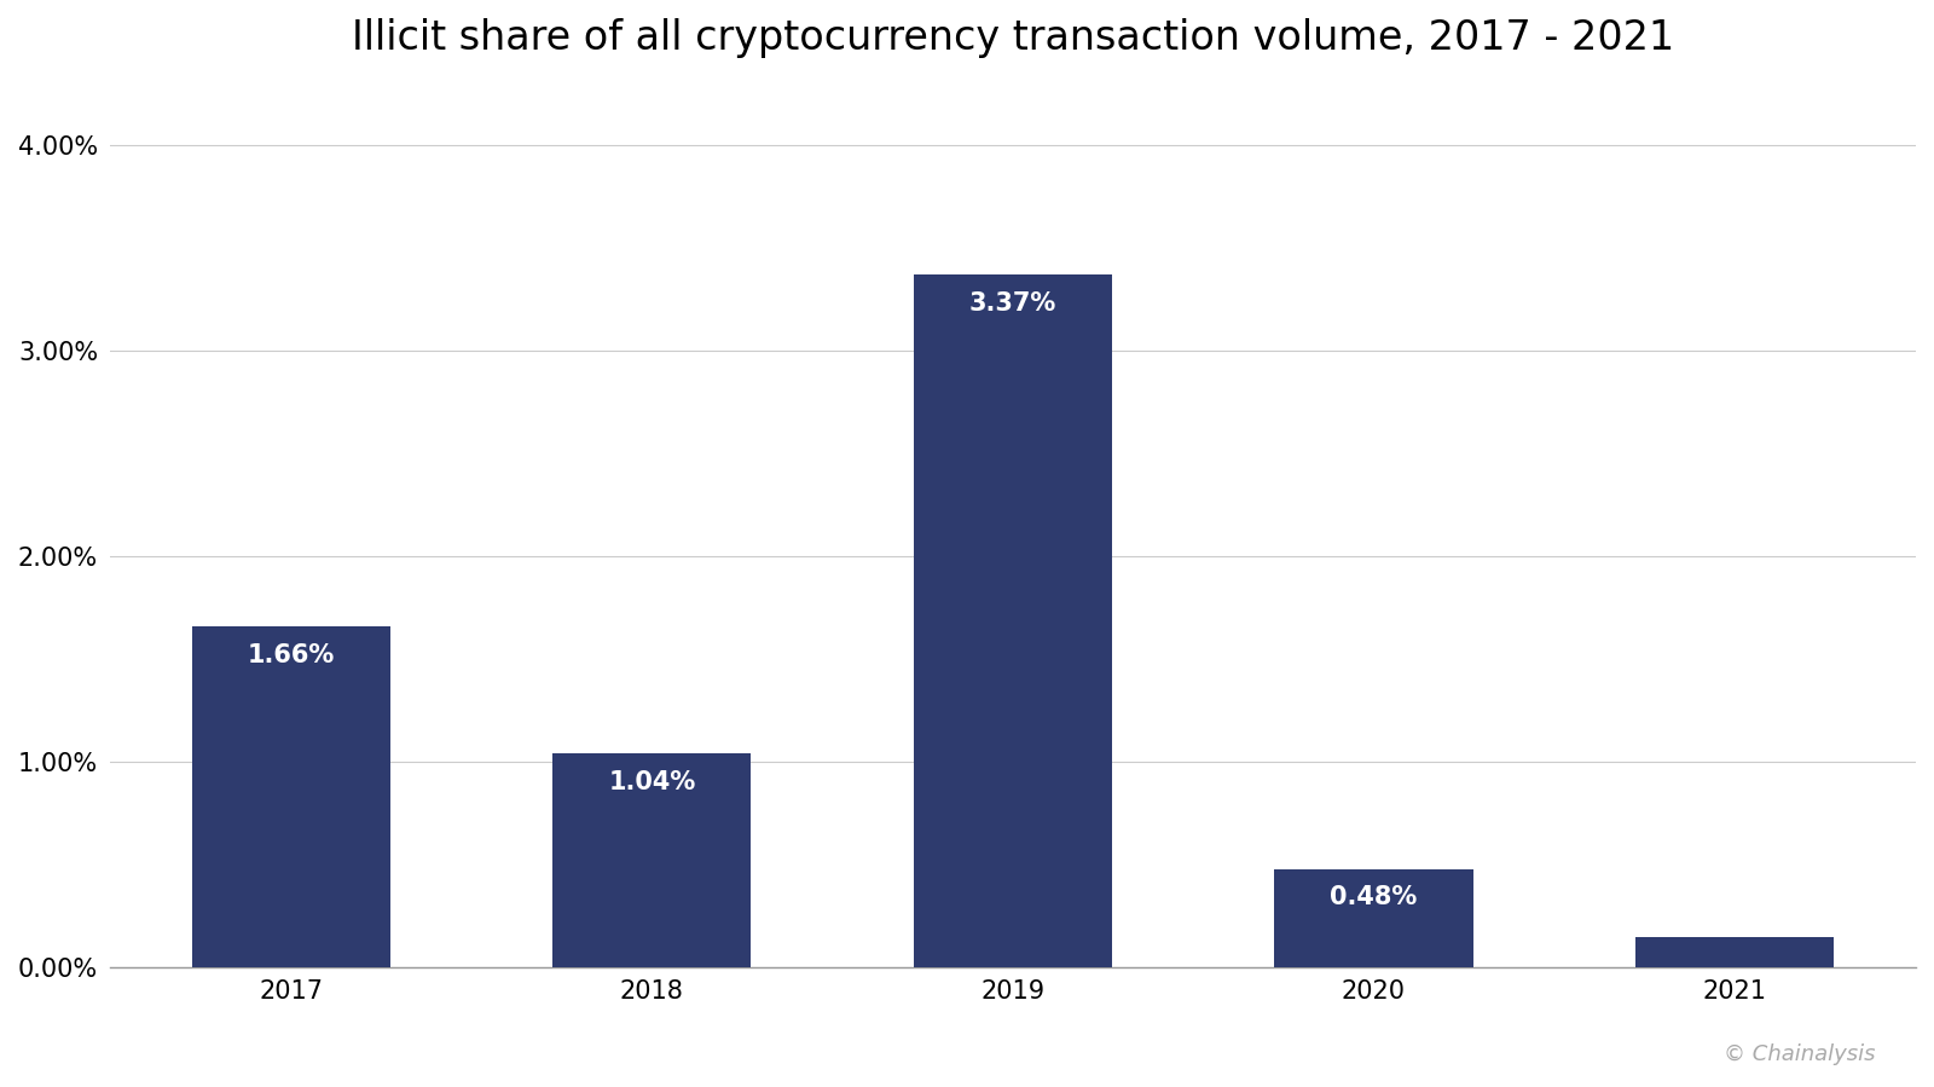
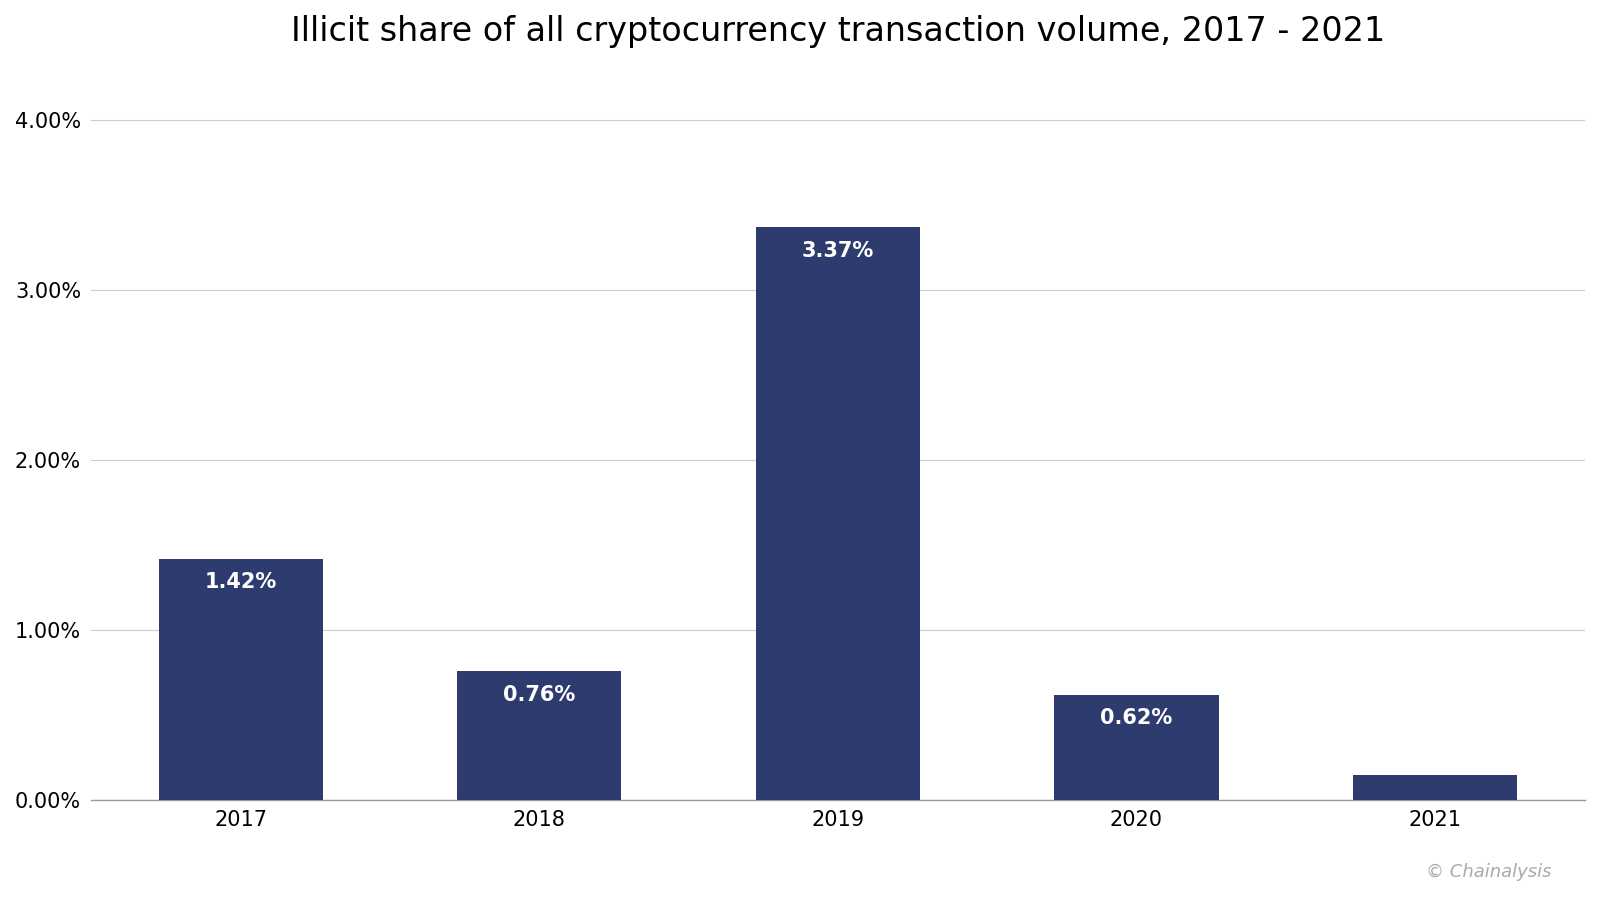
2017: 1.66% -> 1.42%
2018: 1.04% -> 0.76%
2020: 0.48% -> 0.62%
